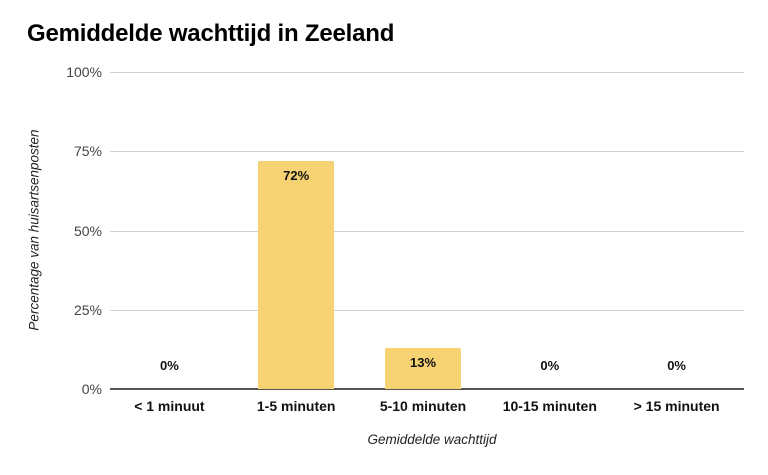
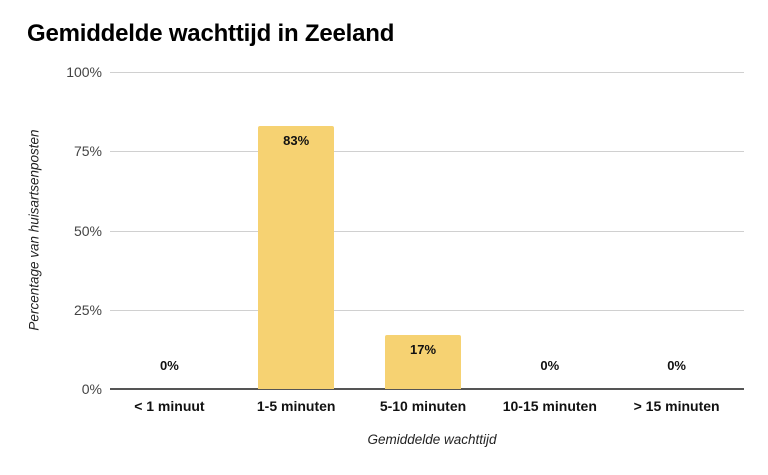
1-5 minuten: 72% -> 83%
5-10 minuten: 13% -> 17%
